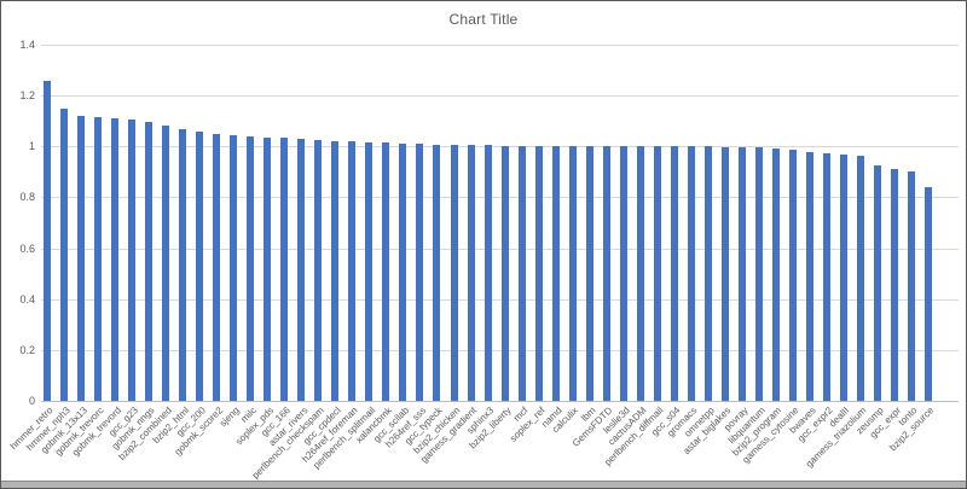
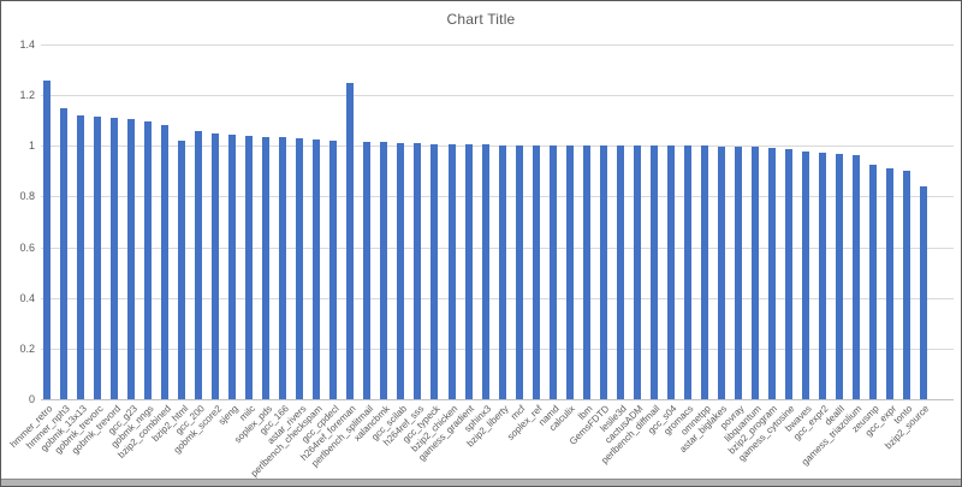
bzip2_html: 1.07 -> 1.02
h264ref_foreman: 1.02 -> 1.25
